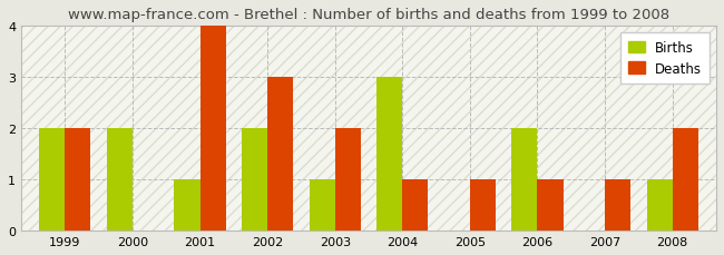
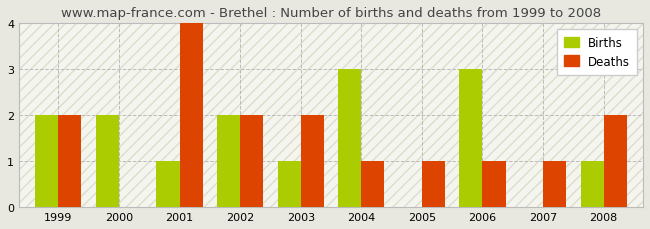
Deaths/2002: 3 -> 2
Births/2006: 2 -> 3
